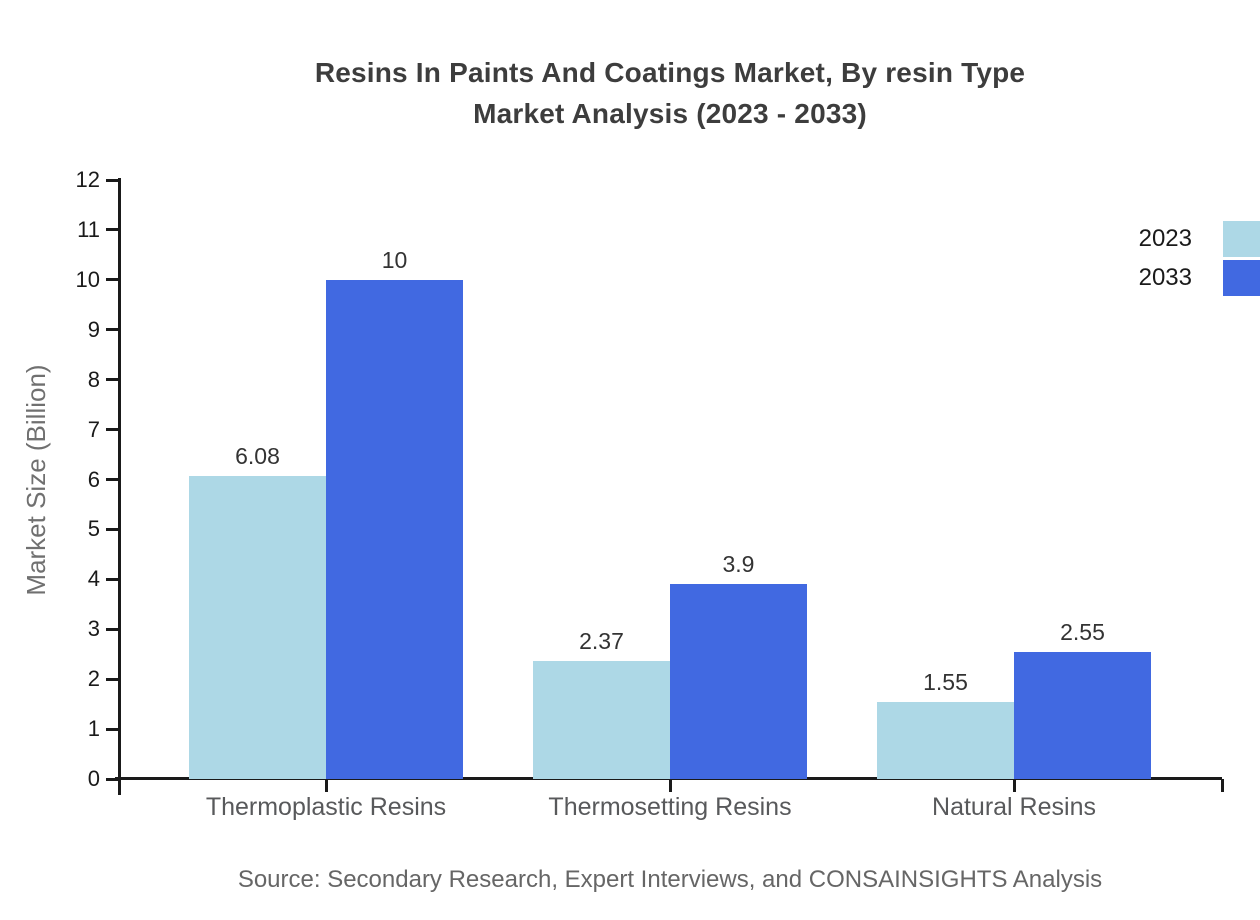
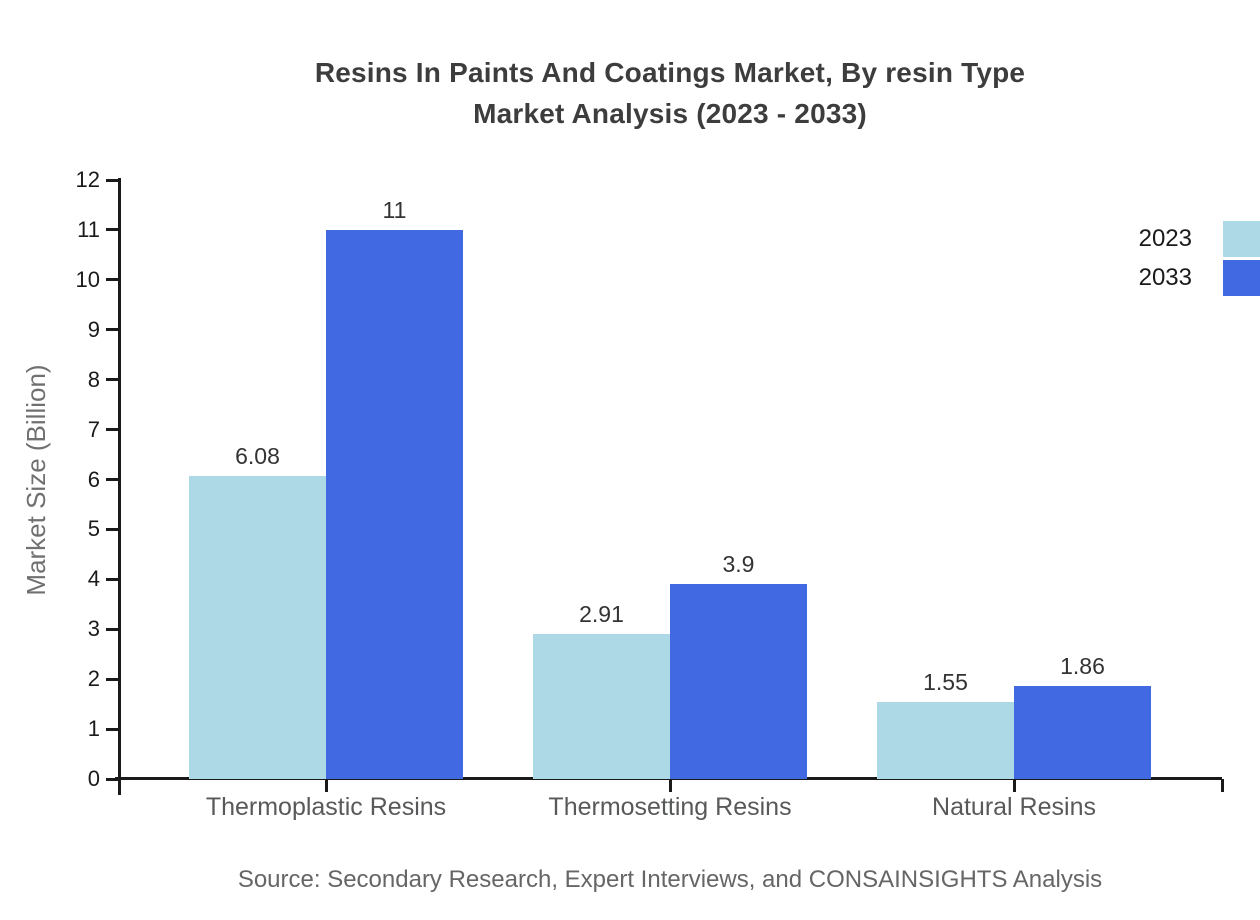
2033/Thermoplastic Resins: 10 -> 11
2023/Thermosetting Resins: 2.37 -> 2.91
2033/Natural Resins: 2.55 -> 1.86
